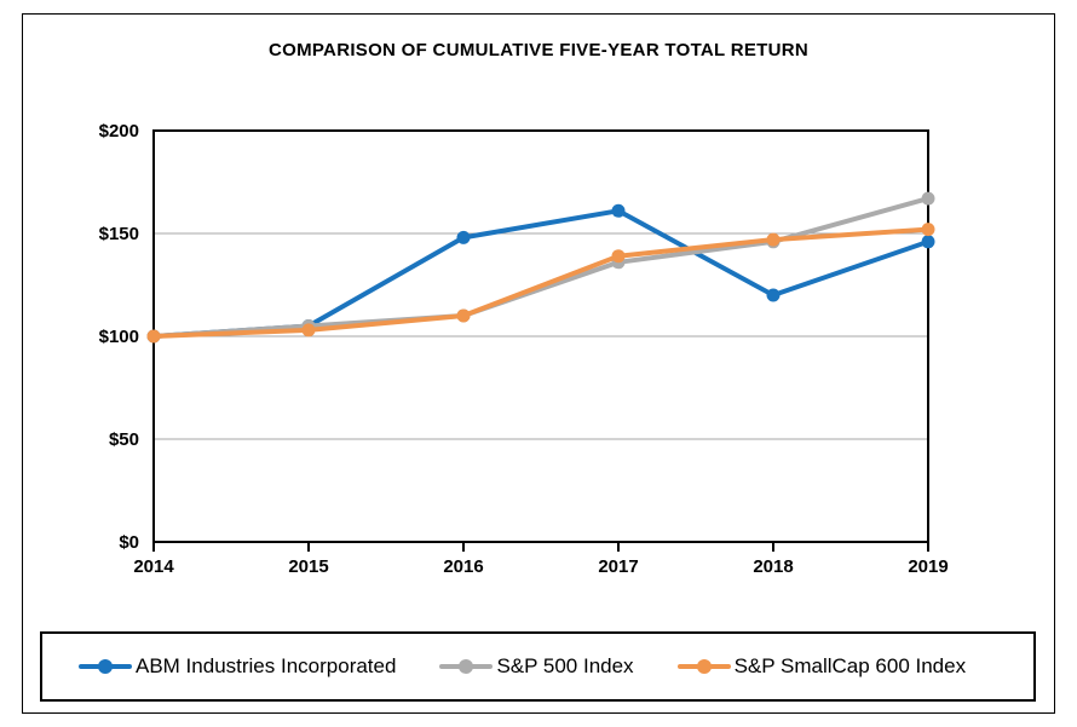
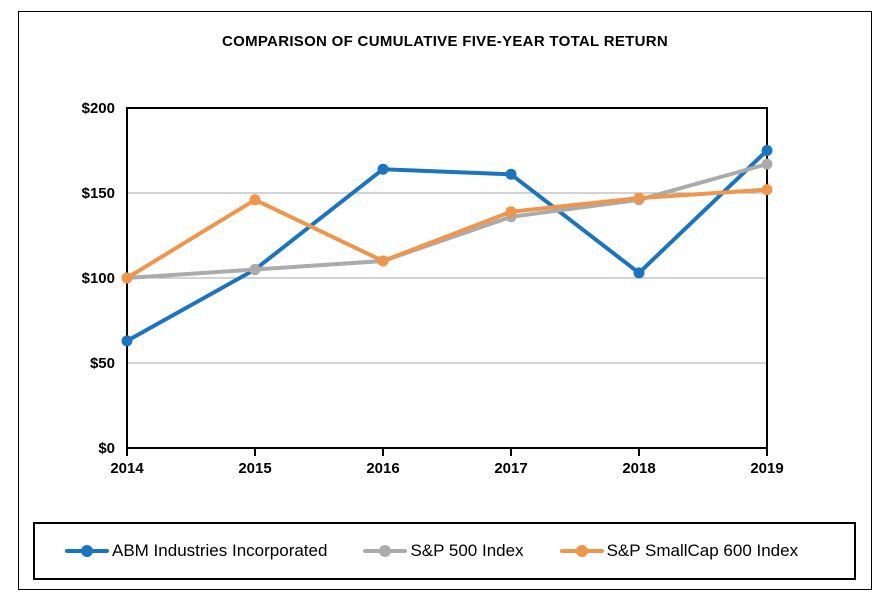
ABM Industries Incorporated/2014: $100 -> $63
S&P SmallCap 600 Index/2015: $103 -> $146
ABM Industries Incorporated/2016: $148 -> $164
ABM Industries Incorporated/2018: $120 -> $103
ABM Industries Incorporated/2019: $146 -> $175
